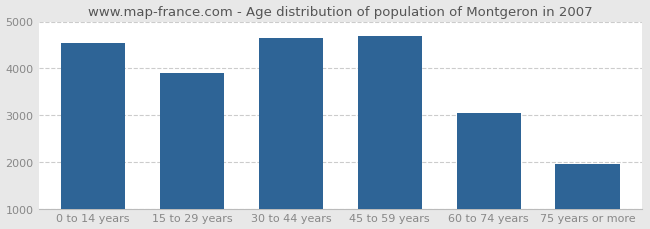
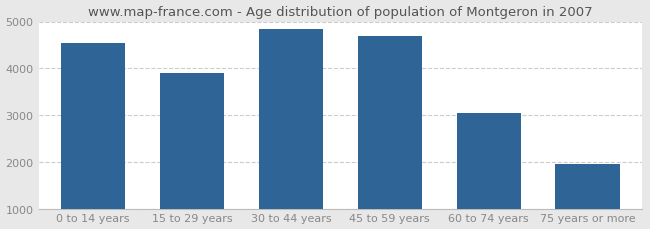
30 to 44 years: 4650 -> 4840
